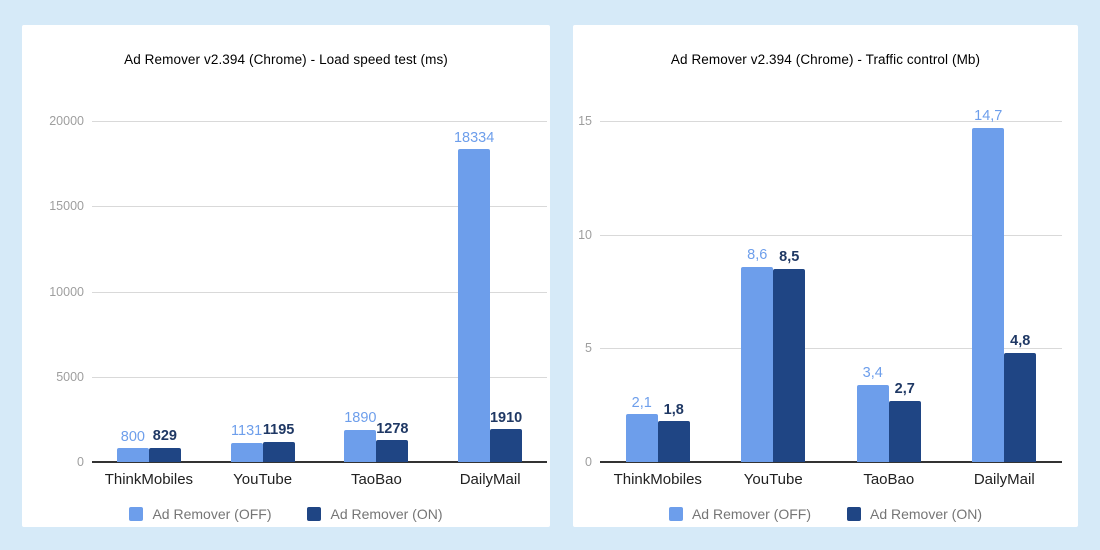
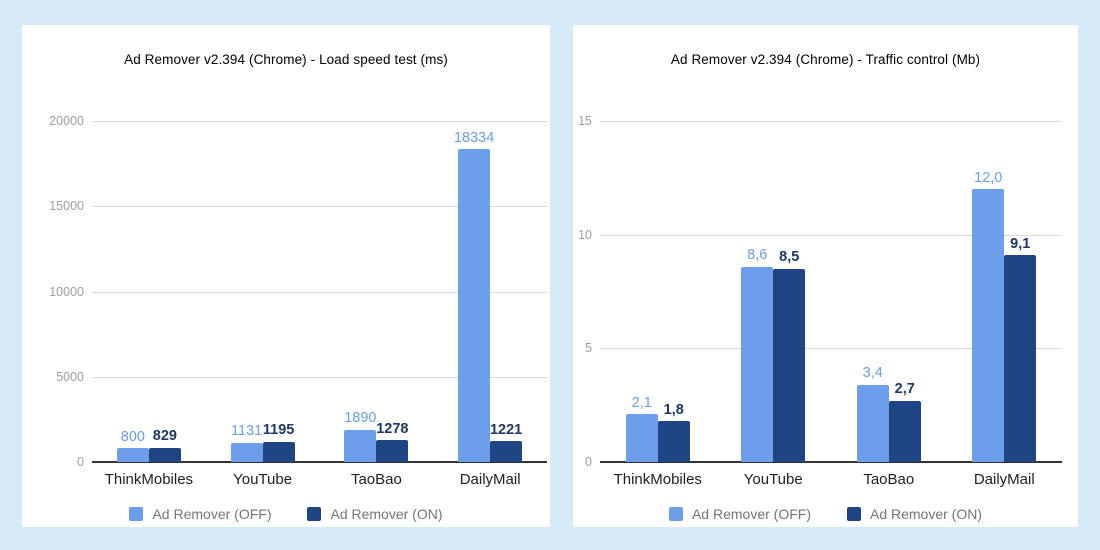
Ad Remover v2.394 (Chrome) - Load speed test (ms)/Ad Remover (ON)/DailyMail: 1910 -> 1221
Ad Remover v2.394 (Chrome) - Traffic control (Mb)/Ad Remover (OFF)/DailyMail: 14,7 -> 12,0
Ad Remover v2.394 (Chrome) - Traffic control (Mb)/Ad Remover (ON)/DailyMail: 4,8 -> 9,1
